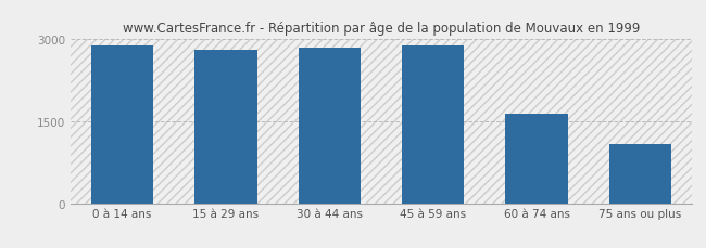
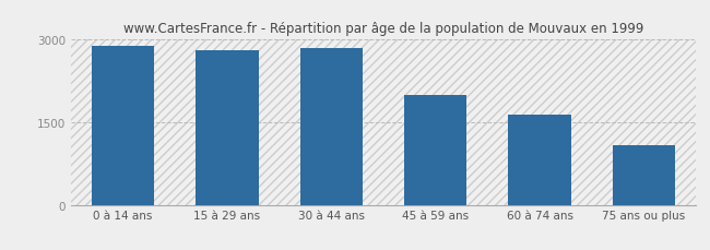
45 à 59 ans: 2880 -> 1980
